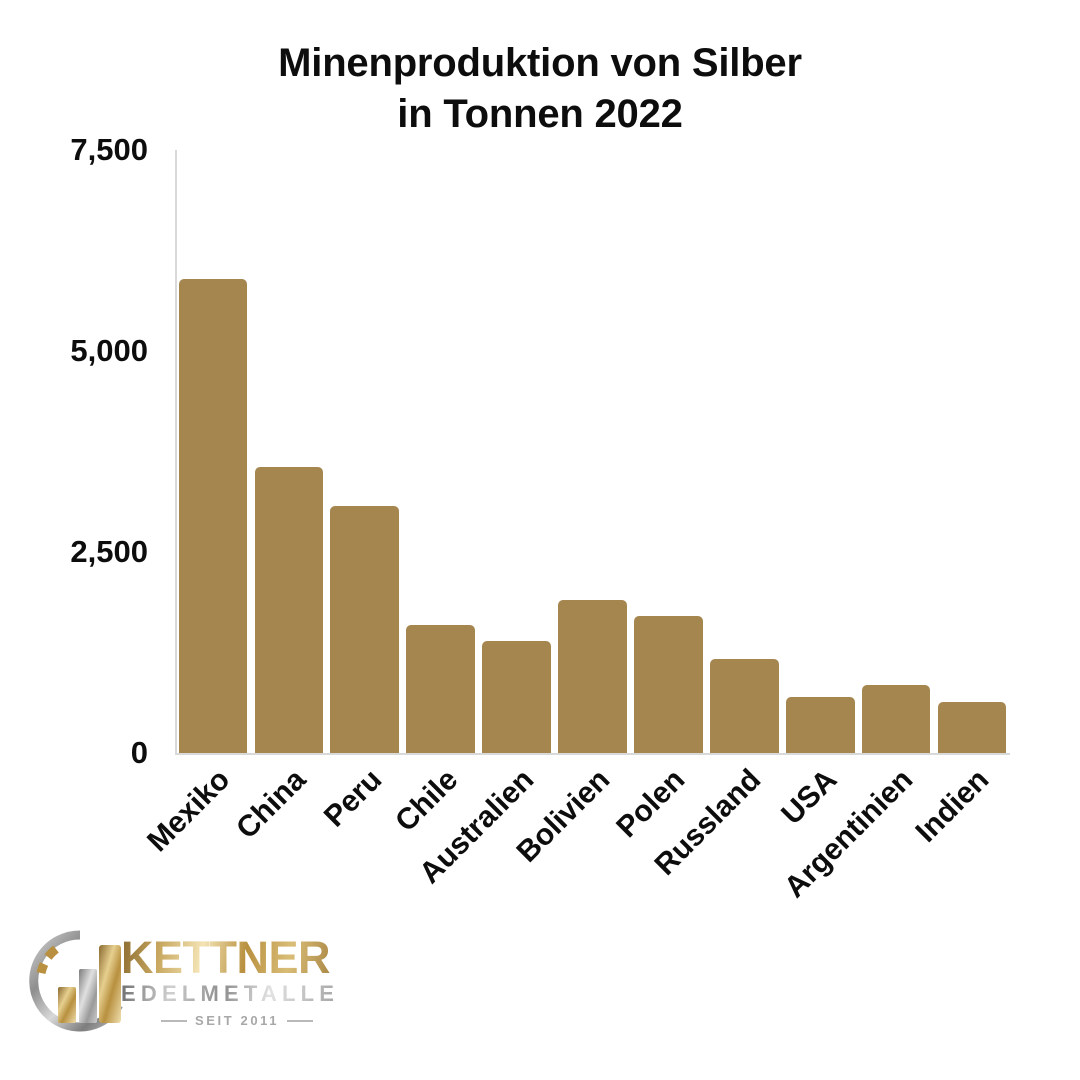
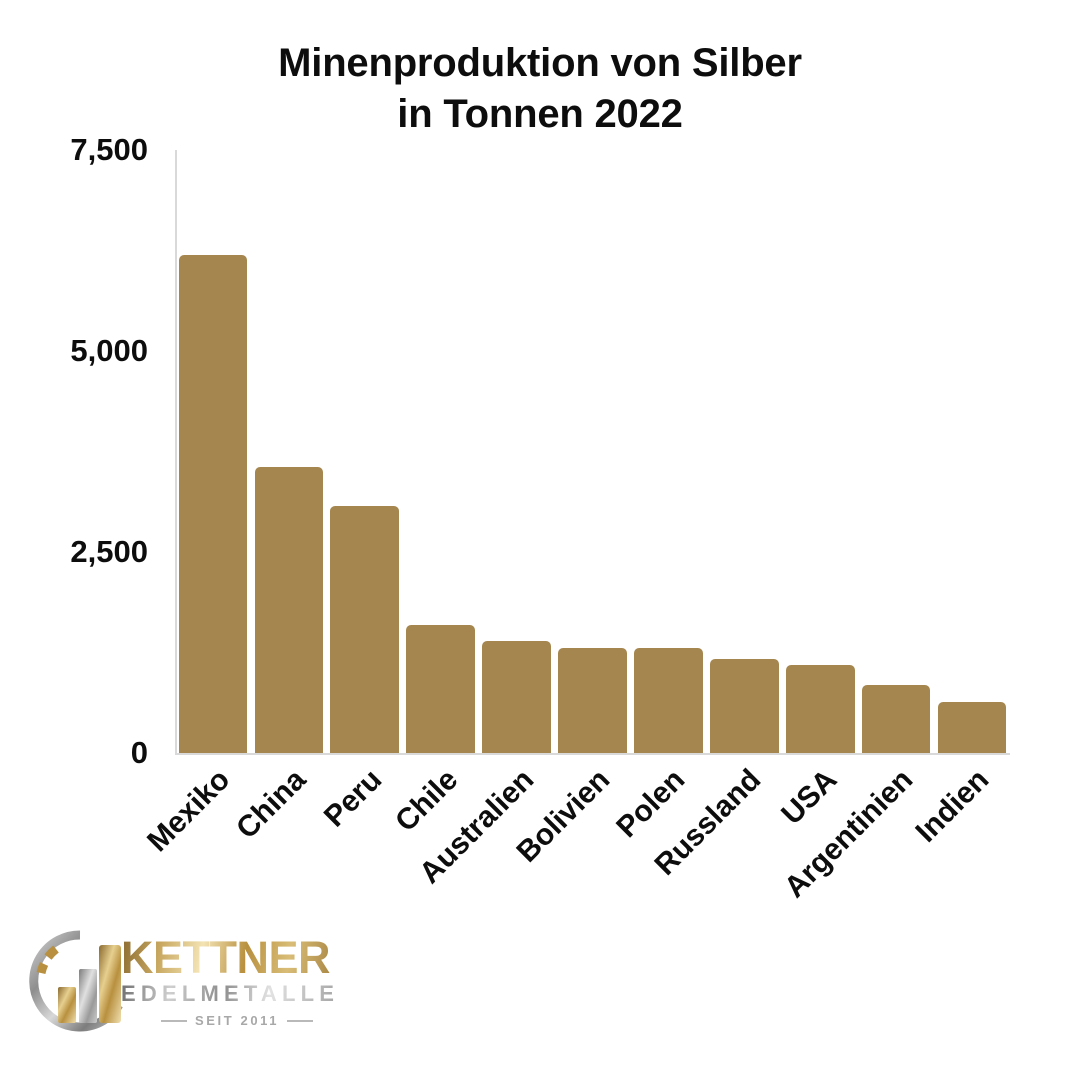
Mexiko: 5900 -> 6200
Bolivien: 1900 -> 1300
Polen: 1700 -> 1300
USA: 700 -> 1100
